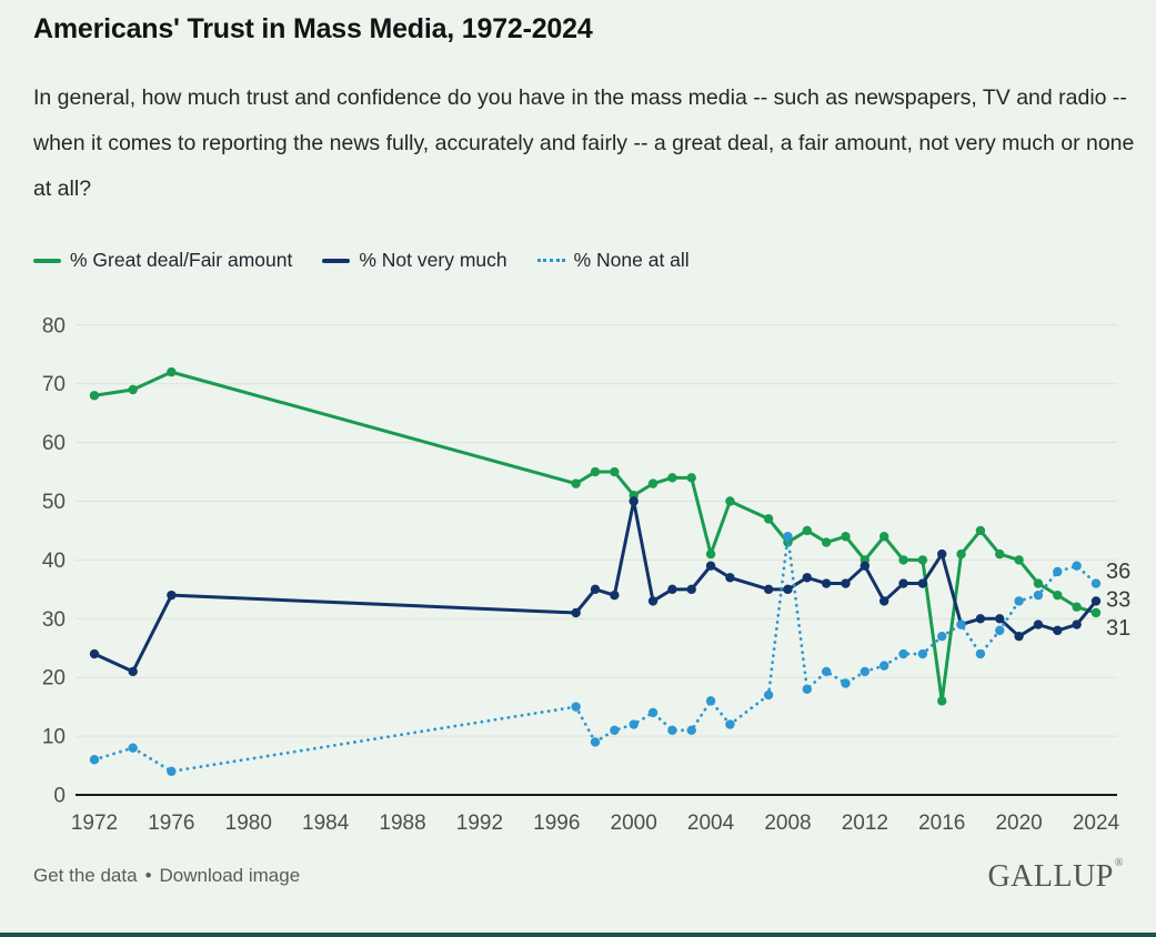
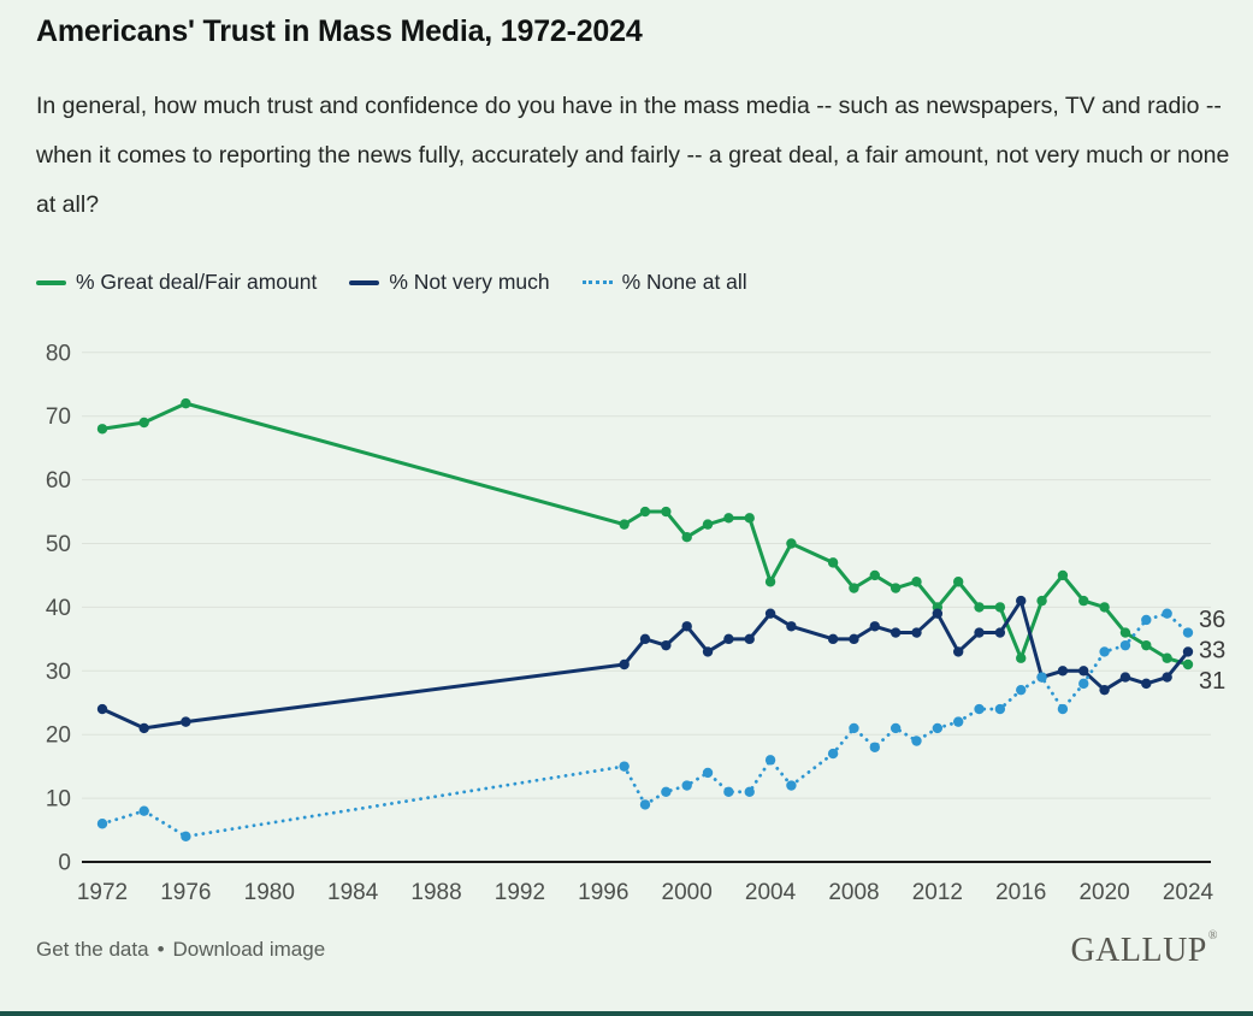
% Not very much/1976: 34 -> 22
% Not very much/2000: 50 -> 37
% Great deal/Fair amount/2004: 41 -> 44
% None at all/2008: 44 -> 21
% Great deal/Fair amount/2016: 16 -> 32
